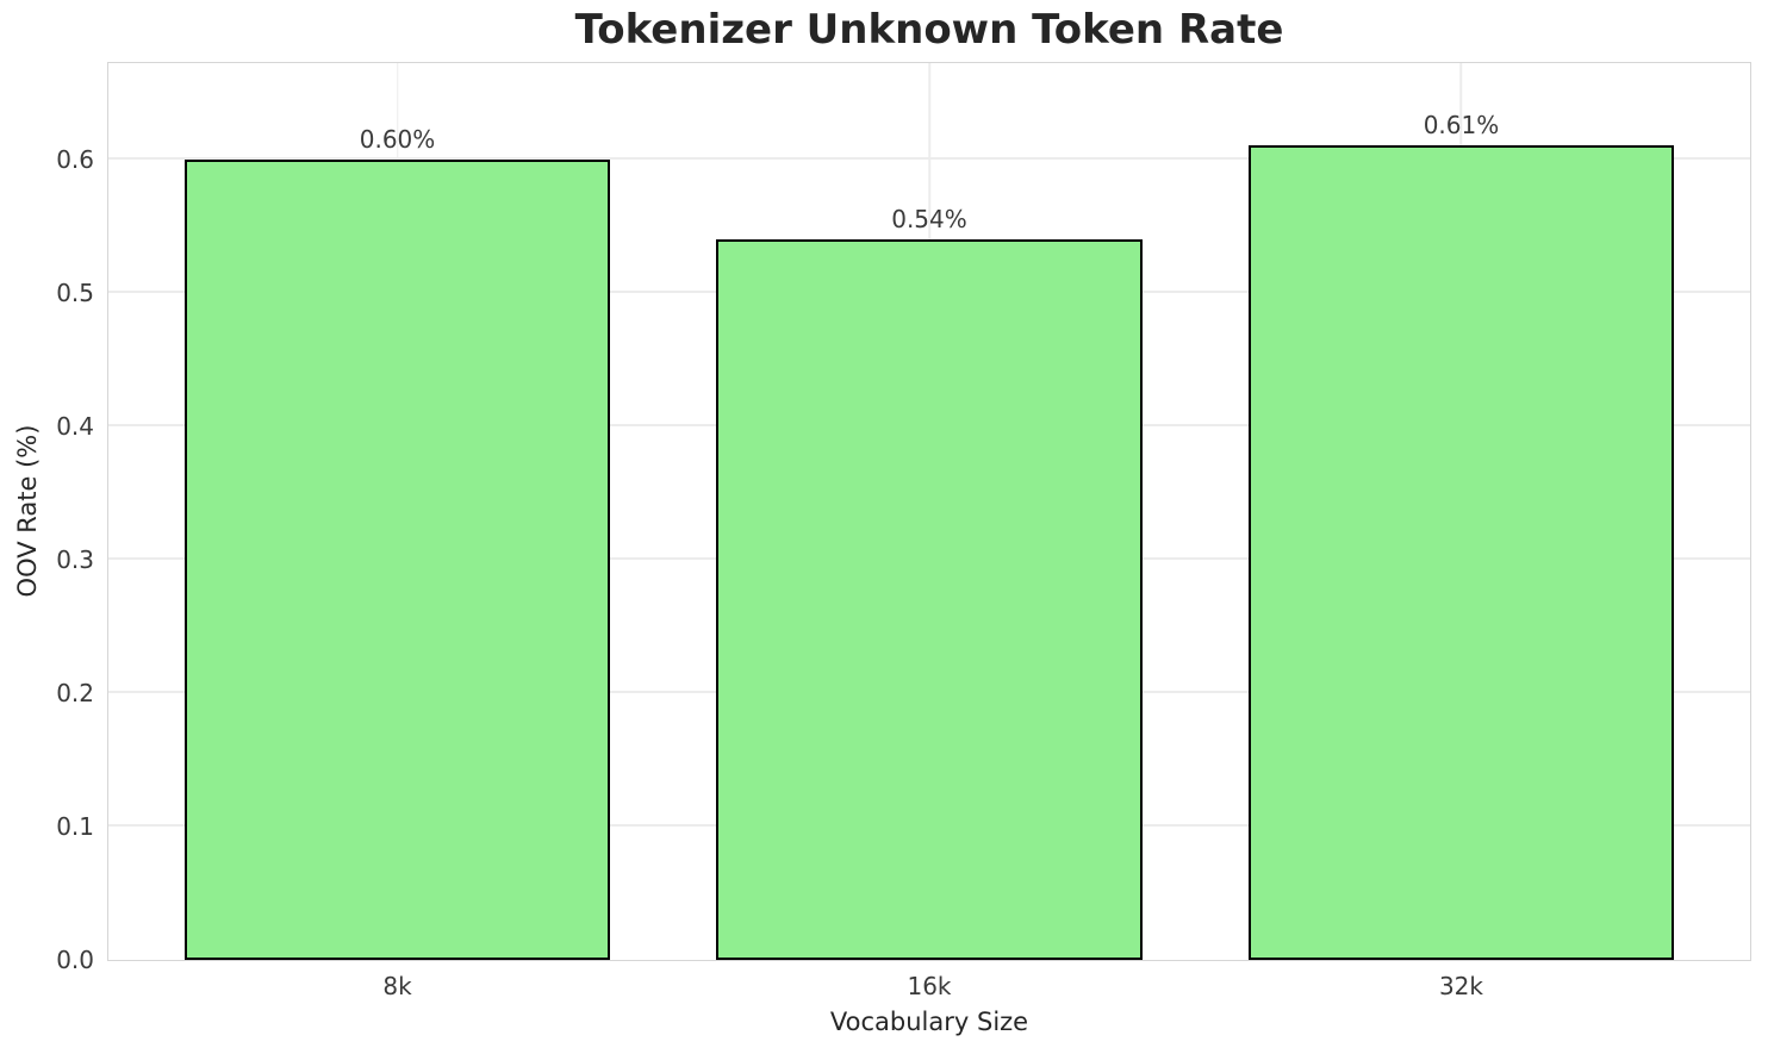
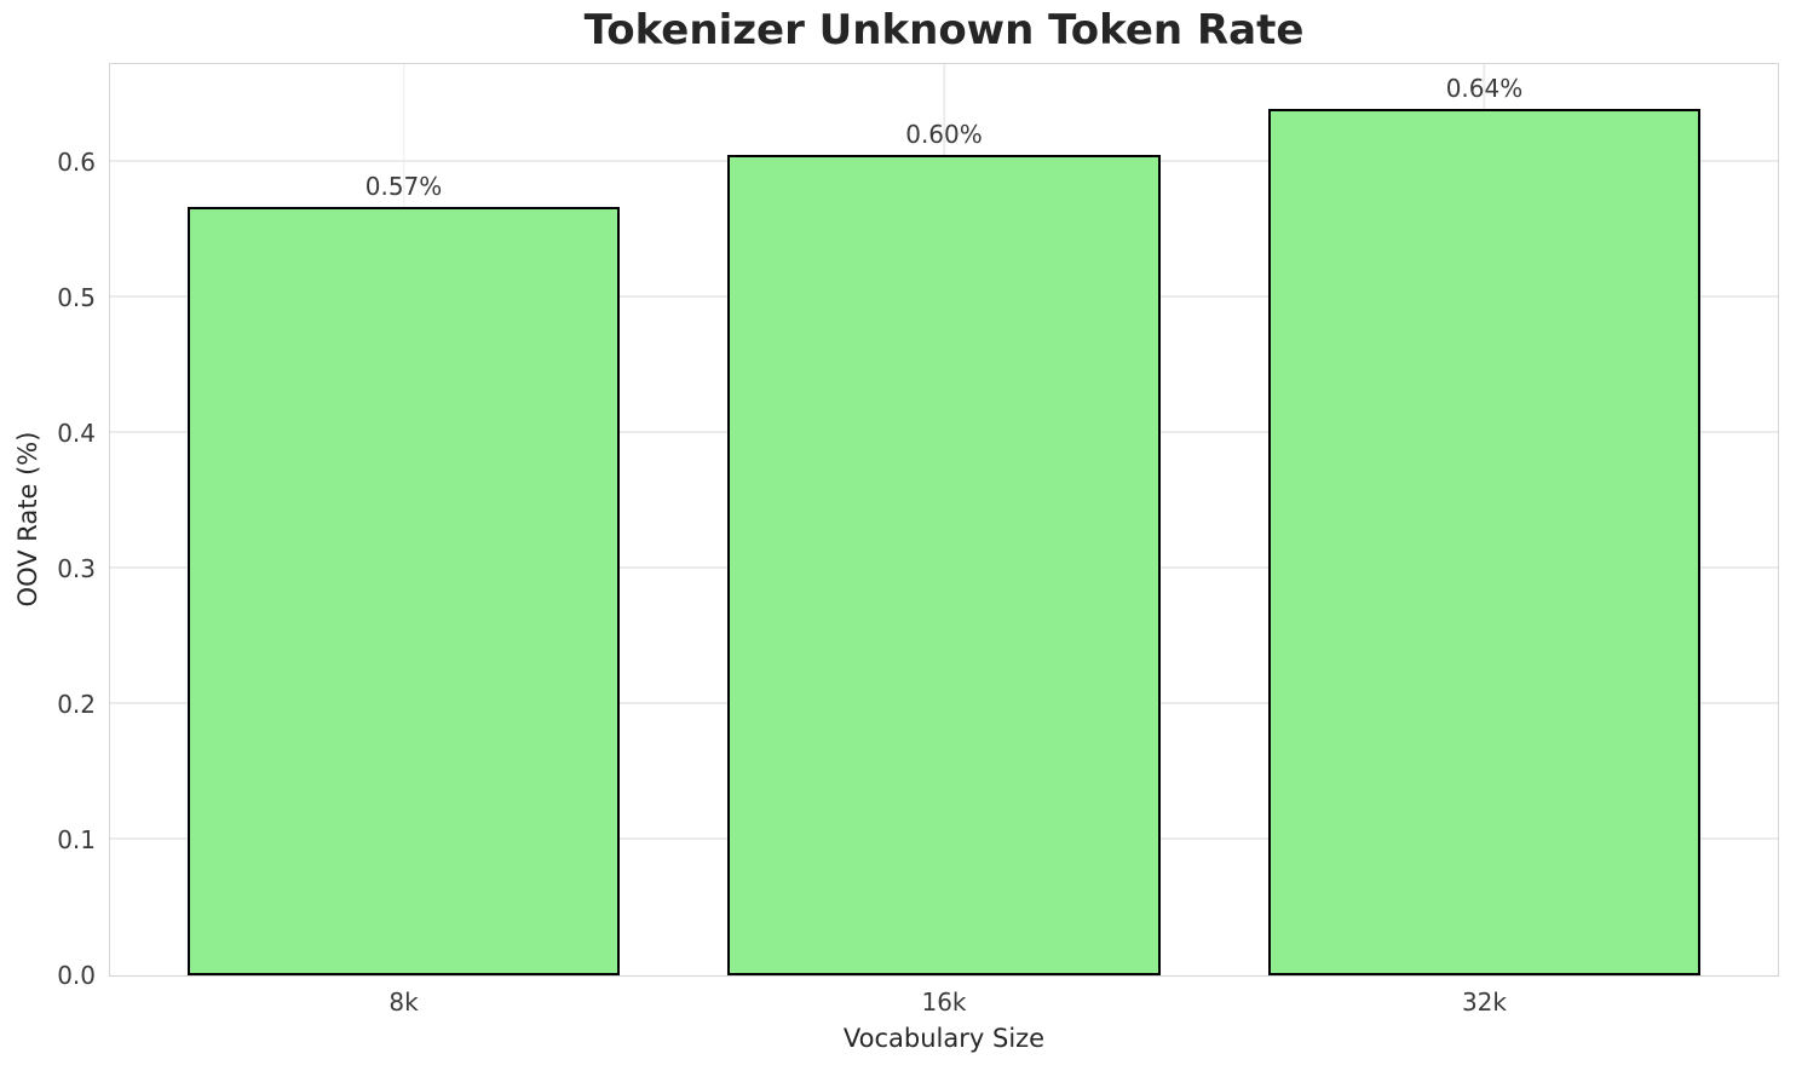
8k: 0.60% -> 0.57%
16k: 0.54% -> 0.60%
32k: 0.61% -> 0.64%
